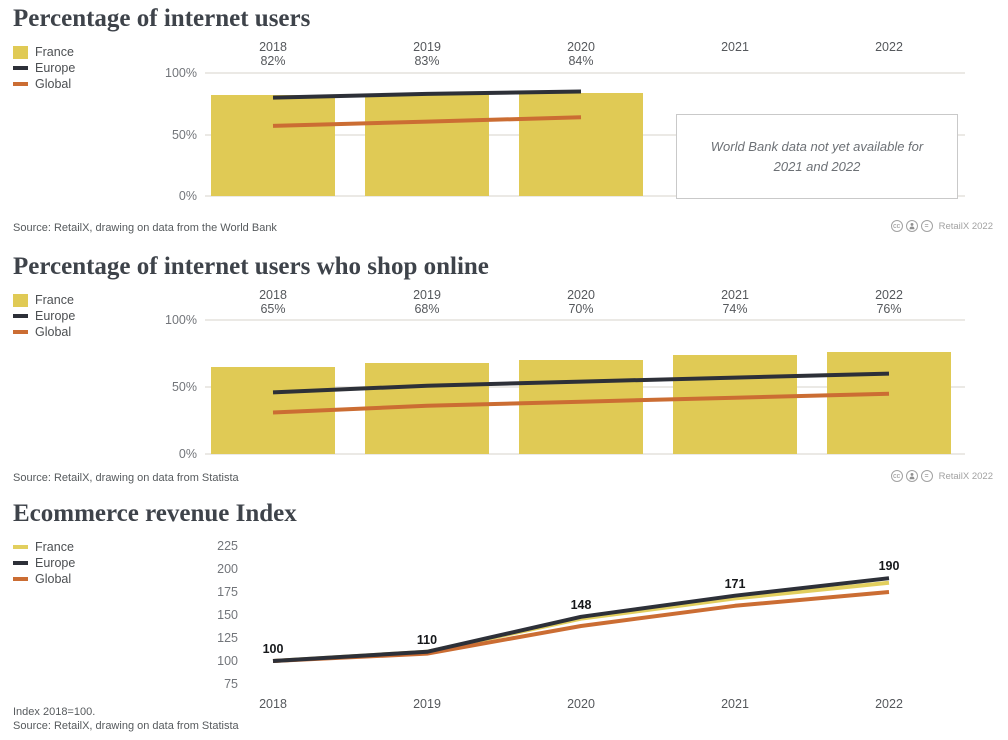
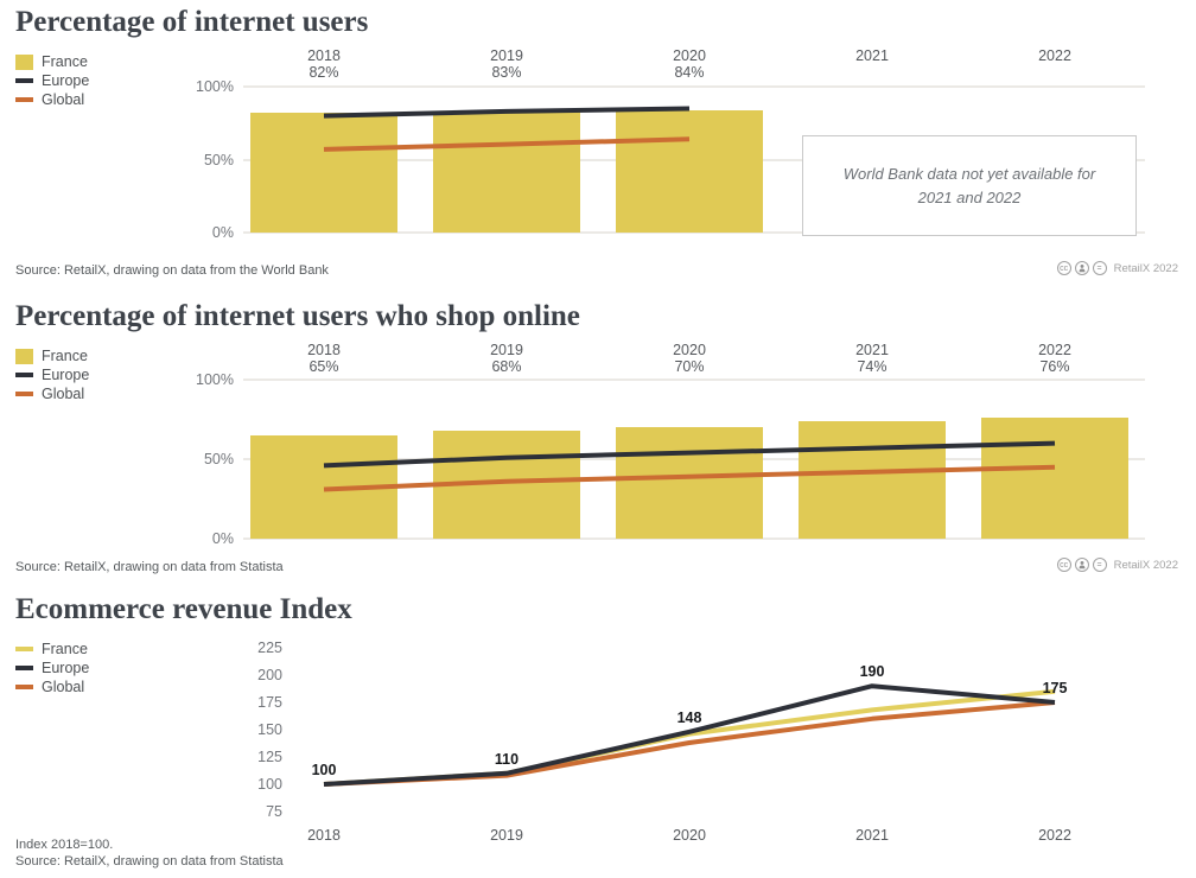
Ecommerce revenue Index/Europe/2021: 171 -> 190
Ecommerce revenue Index/Europe/2022: 190 -> 175
